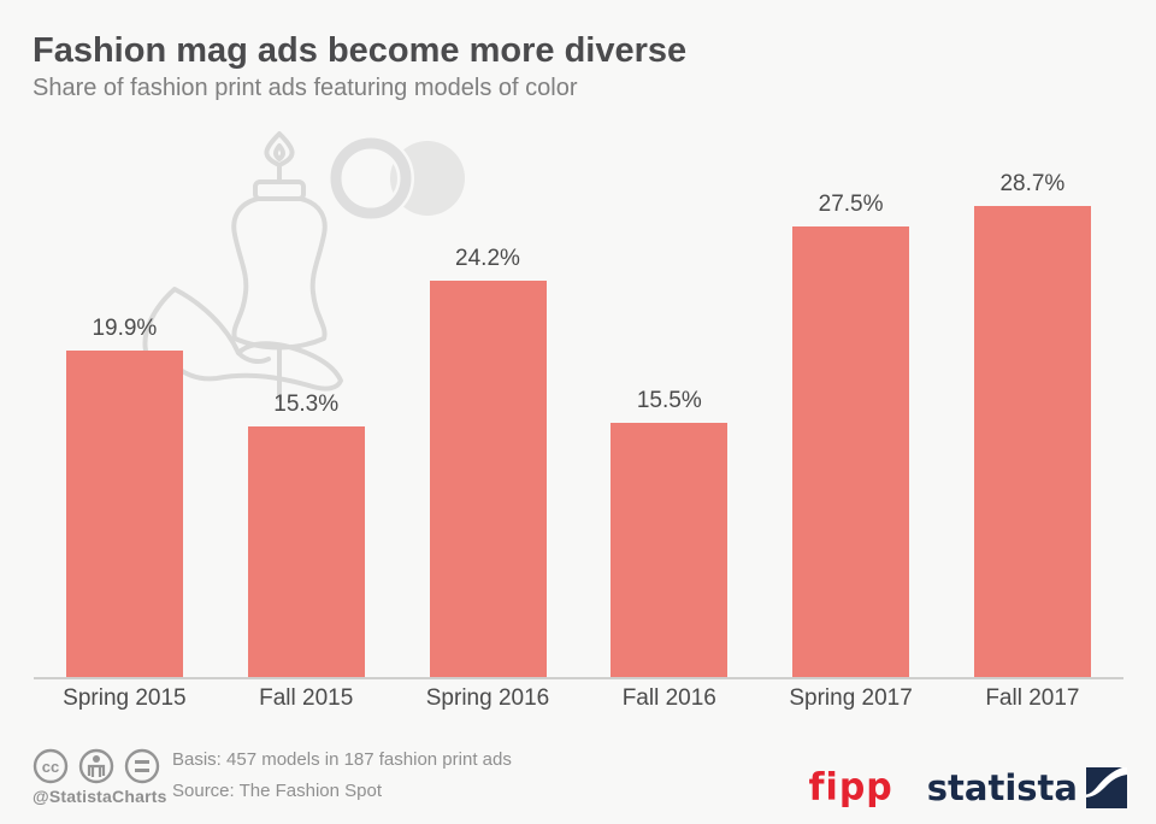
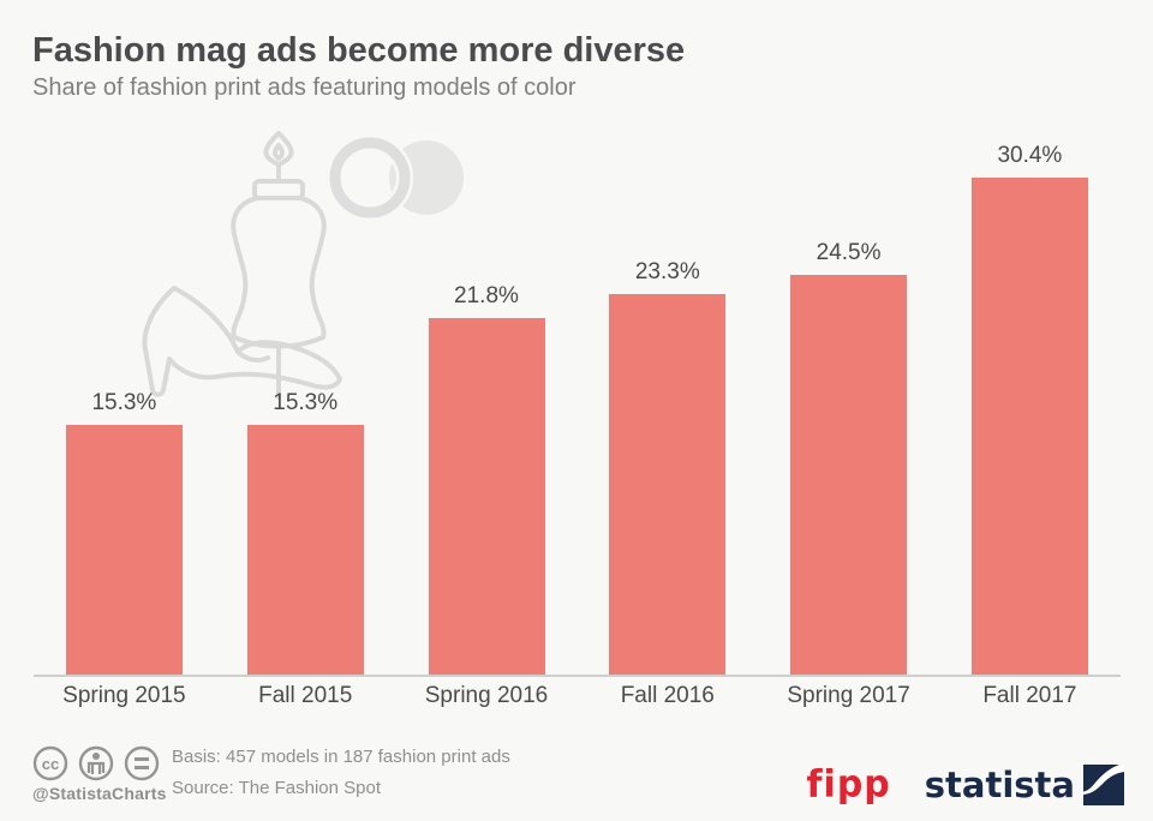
Spring 2015: 19.9% -> 15.3%
Spring 2016: 24.2% -> 21.8%
Fall 2016: 15.5% -> 23.3%
Spring 2017: 27.5% -> 24.5%
Fall 2017: 28.7% -> 30.4%
